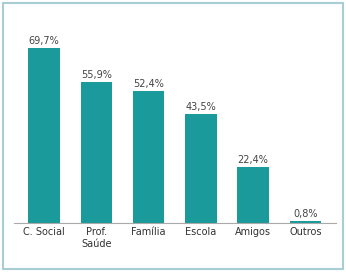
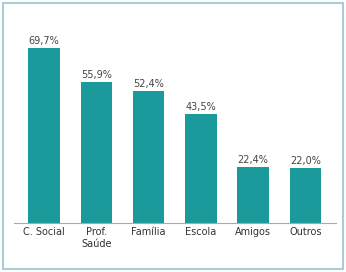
Outros: 0,8% -> 22,0%
